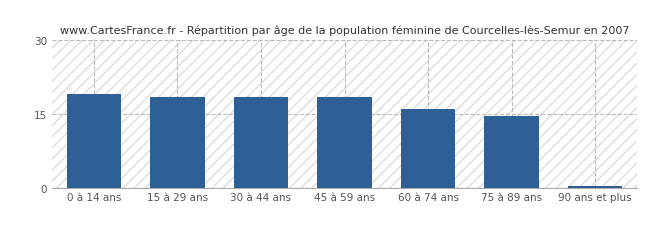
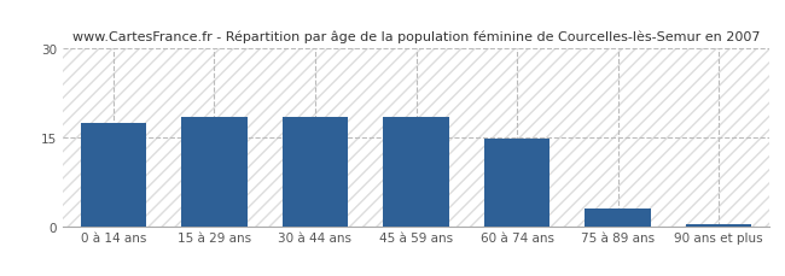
0 à 14 ans: 19.0 -> 17.5
60 à 74 ans: 16.0 -> 14.8
75 à 89 ans: 14.5 -> 3.0
